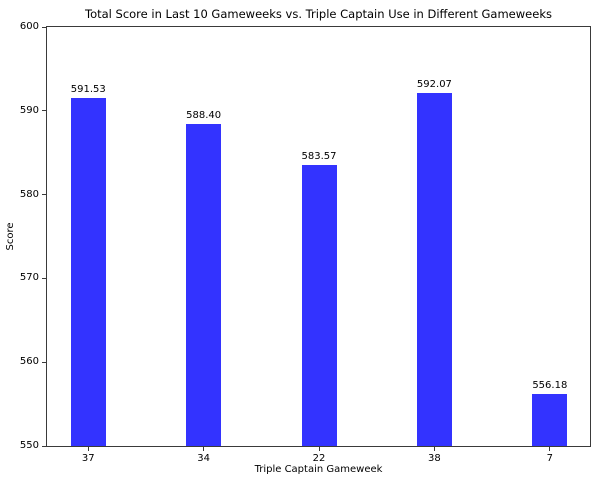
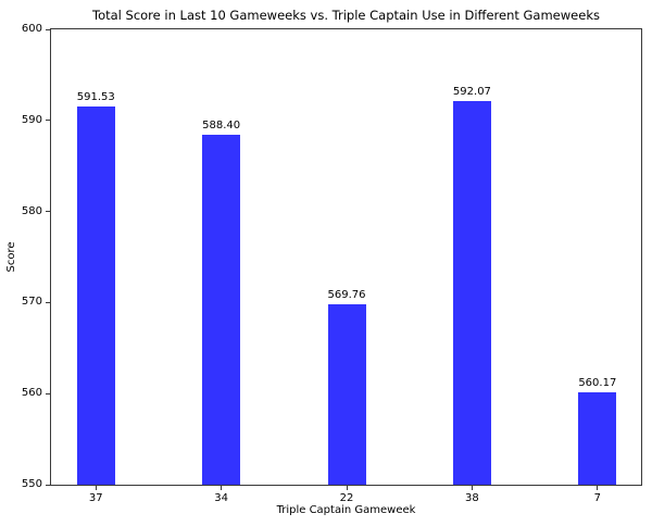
22: 583.57 -> 569.76
7: 556.18 -> 560.17
